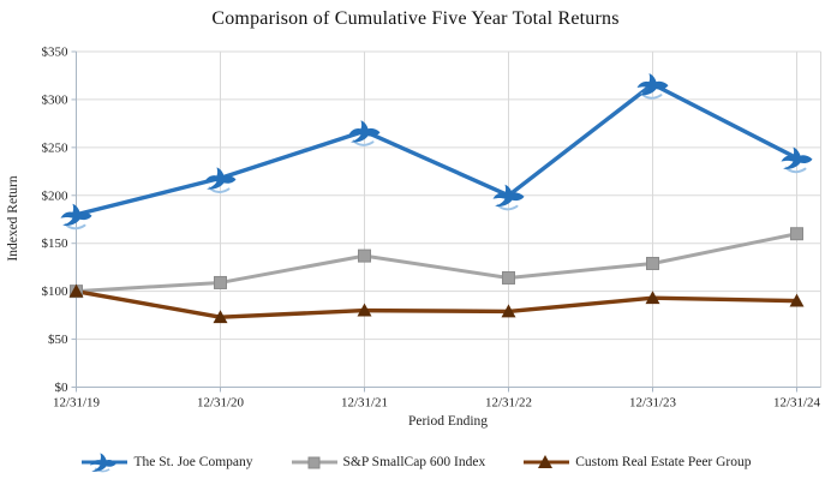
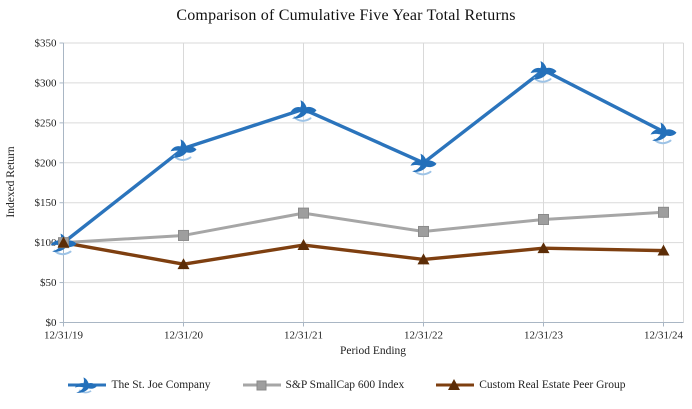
The St. Joe Company/12/31/19: $180 -> $100
Custom Real Estate Peer Group/12/31/21: $80 -> $100
S&P SmallCap 600 Index/12/31/24: $160 -> $140
